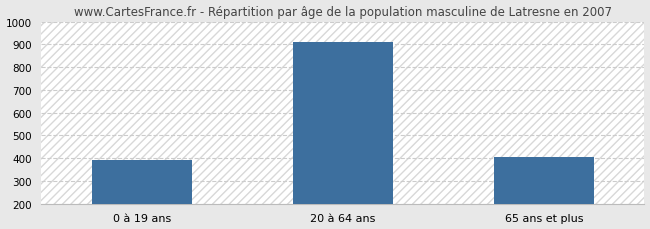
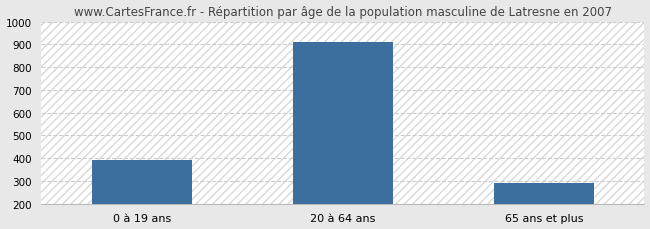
65 ans et plus: 405 -> 291
